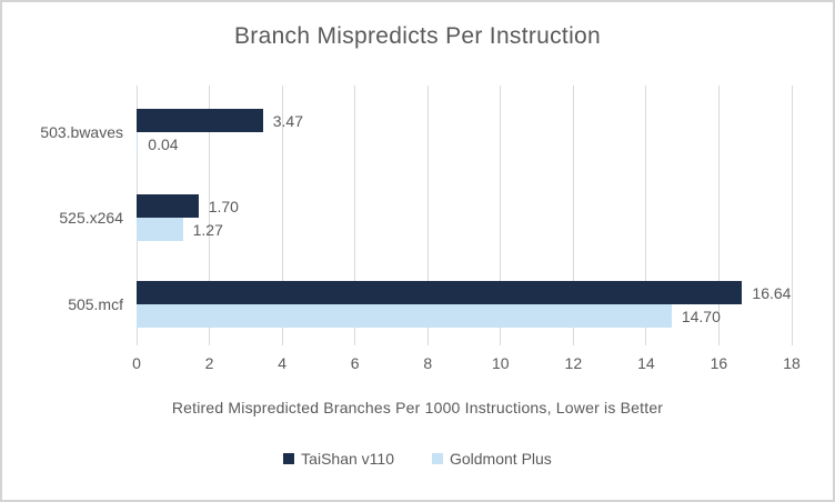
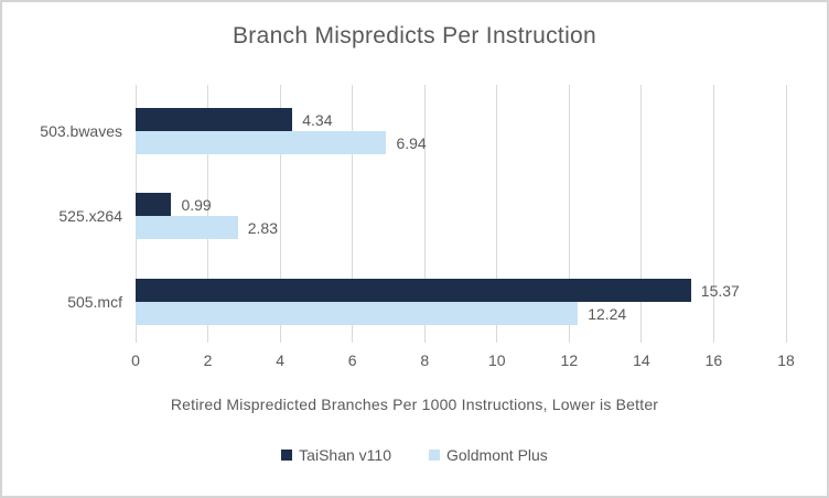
TaiShan v110/503.bwaves: 3.47 -> 4.34
Goldmont Plus/503.bwaves: 0.04 -> 6.94
TaiShan v110/525.x264: 1.70 -> 0.99
Goldmont Plus/525.x264: 1.27 -> 2.83
TaiShan v110/505.mcf: 16.64 -> 15.37
Goldmont Plus/505.mcf: 14.70 -> 12.24
